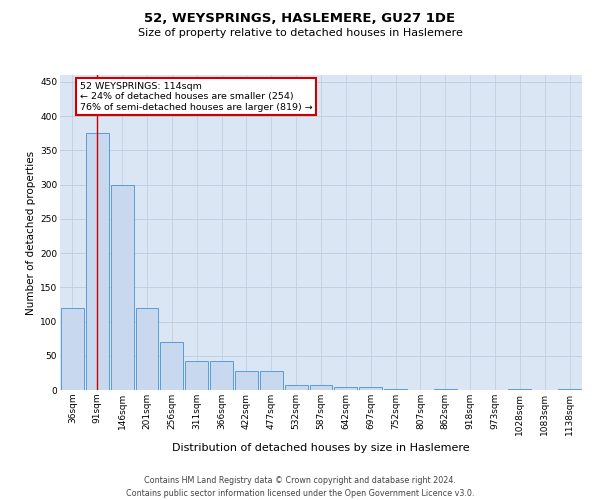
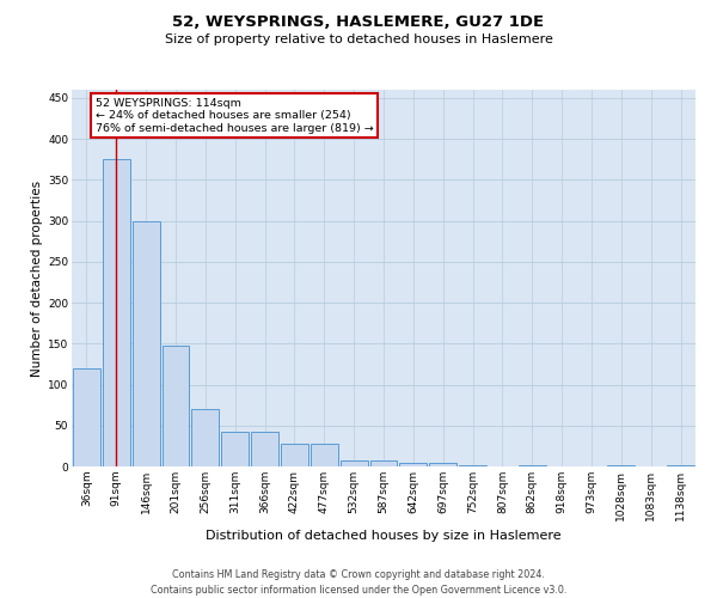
201sqm: 120 -> 148
